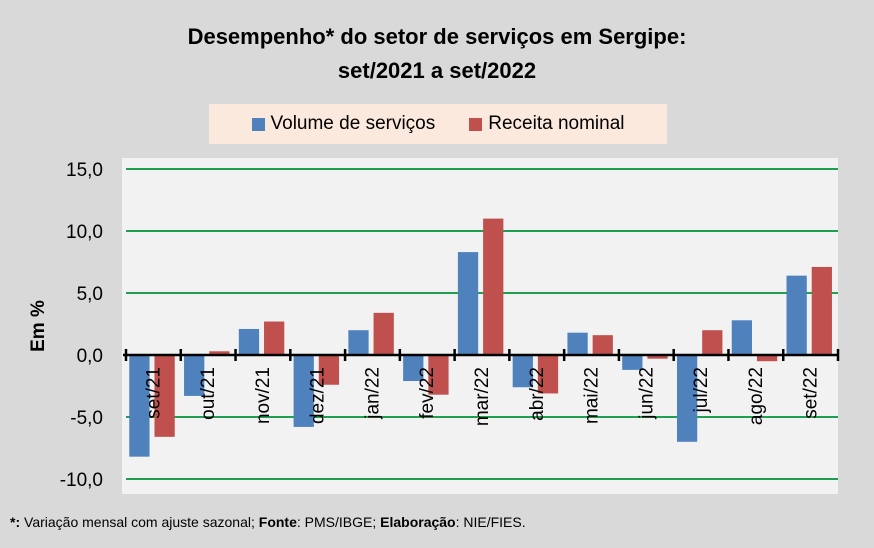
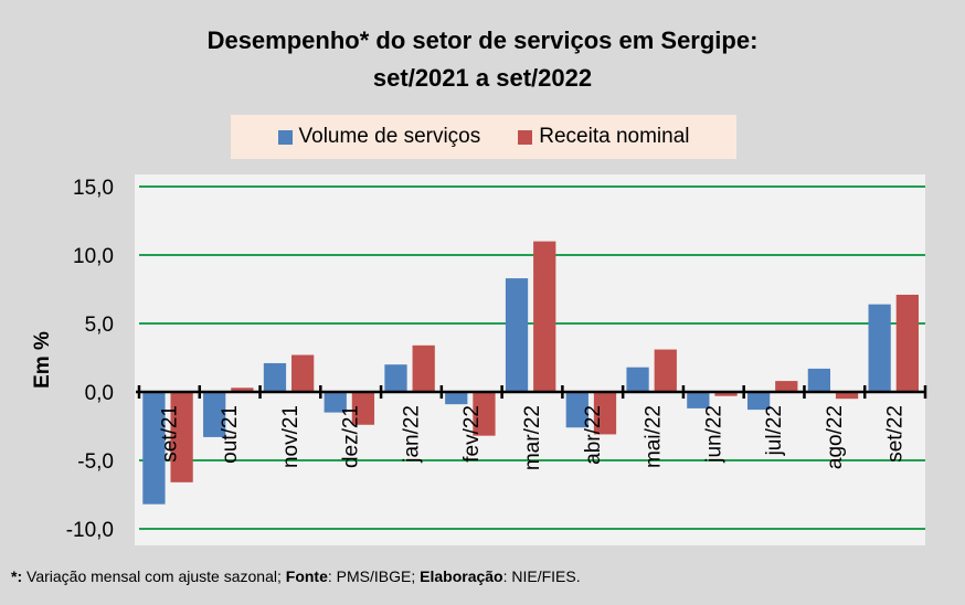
Volume de serviços/dez/21: -5,8 -> -1,5
Volume de serviços/fev/22: -2,1 -> -0,9
Receita nominal/mai/22: 1,6 -> 3,1
Volume de serviços/jul/22: -7,0 -> -1,3
Receita nominal/jul/22: 2,0 -> 0,8
Volume de serviços/ago/22: 2,8 -> 1,7
